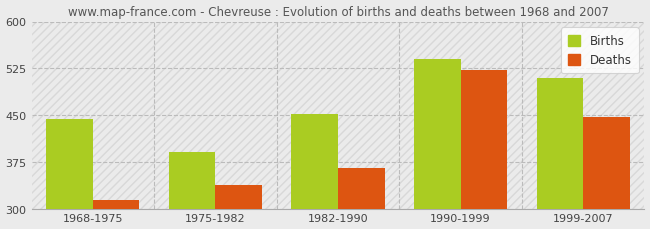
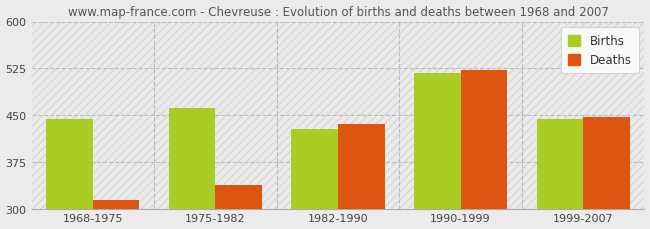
Births/1975-1982: 390 -> 462
Births/1982-1990: 452 -> 428
Deaths/1982-1990: 365 -> 436
Births/1990-1999: 540 -> 518
Births/1999-2007: 510 -> 444
